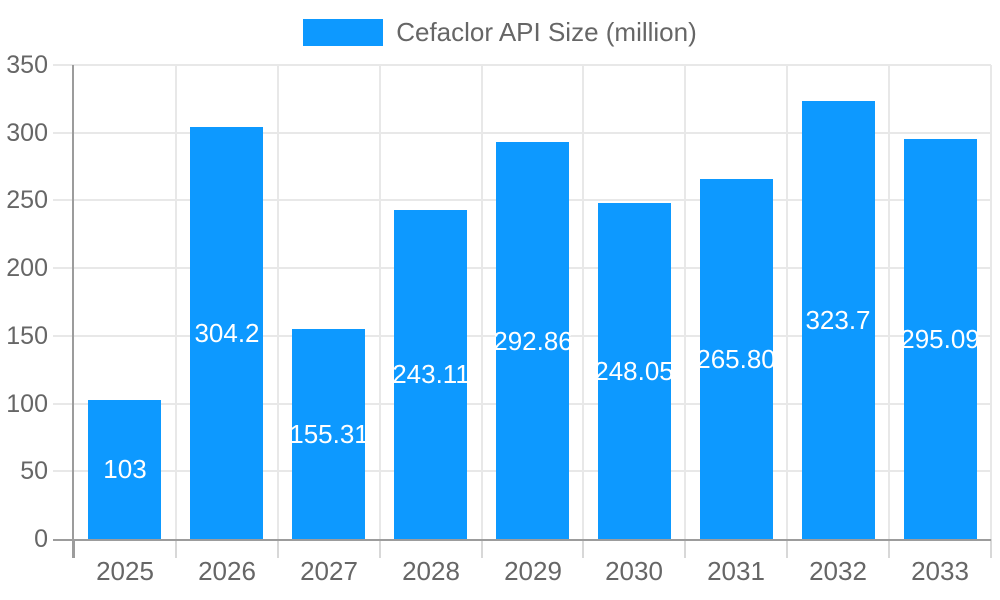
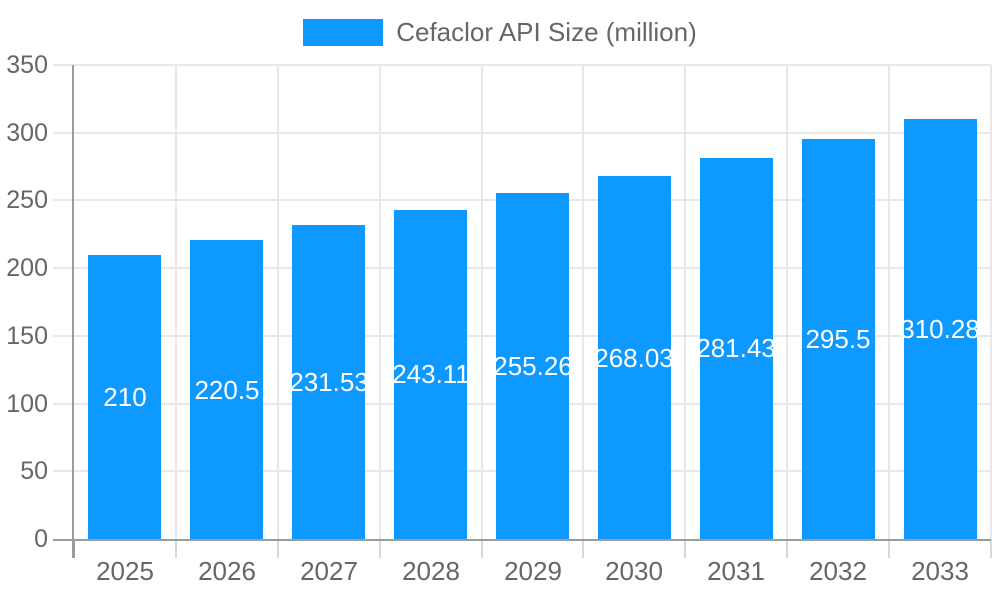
2025: 103 -> 210
2026: 304.2 -> 220.5
2027: 155.31 -> 231.53
2029: 292.86 -> 255.26
2030: 248.05 -> 268.03
2031: 265.80 -> 281.43
2032: 323.7 -> 295.5
2033: 295.09 -> 310.28
